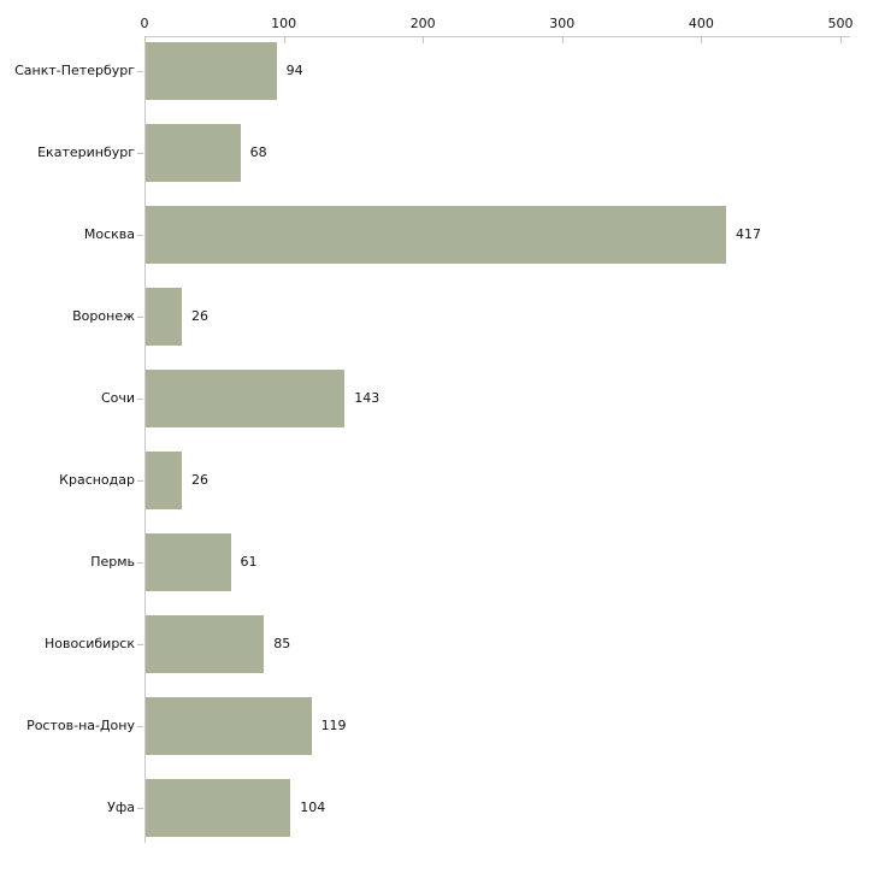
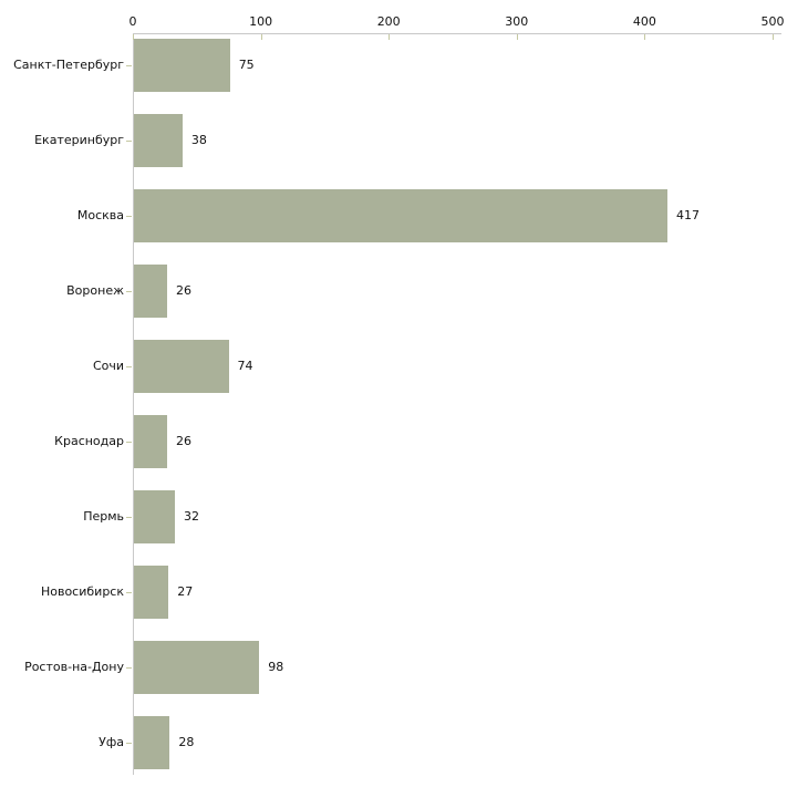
Санкт-Петербург: 94 -> 75
Екатеринбург: 68 -> 38
Сочи: 143 -> 74
Пермь: 61 -> 32
Новосибирск: 85 -> 27
Ростов-на-Дону: 119 -> 98
Уфа: 104 -> 28
